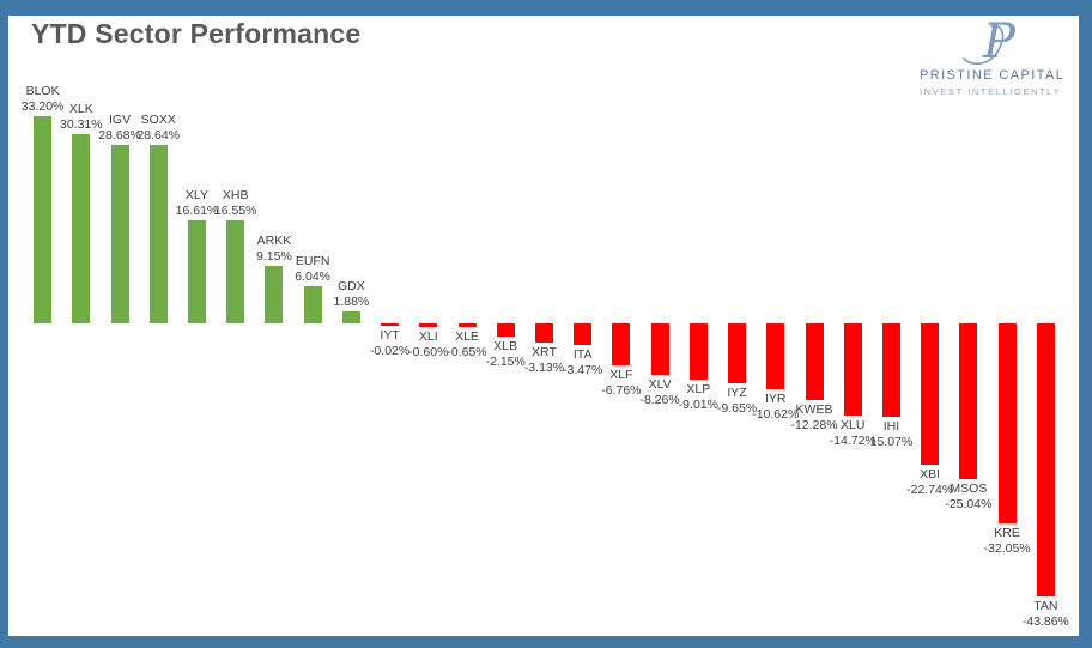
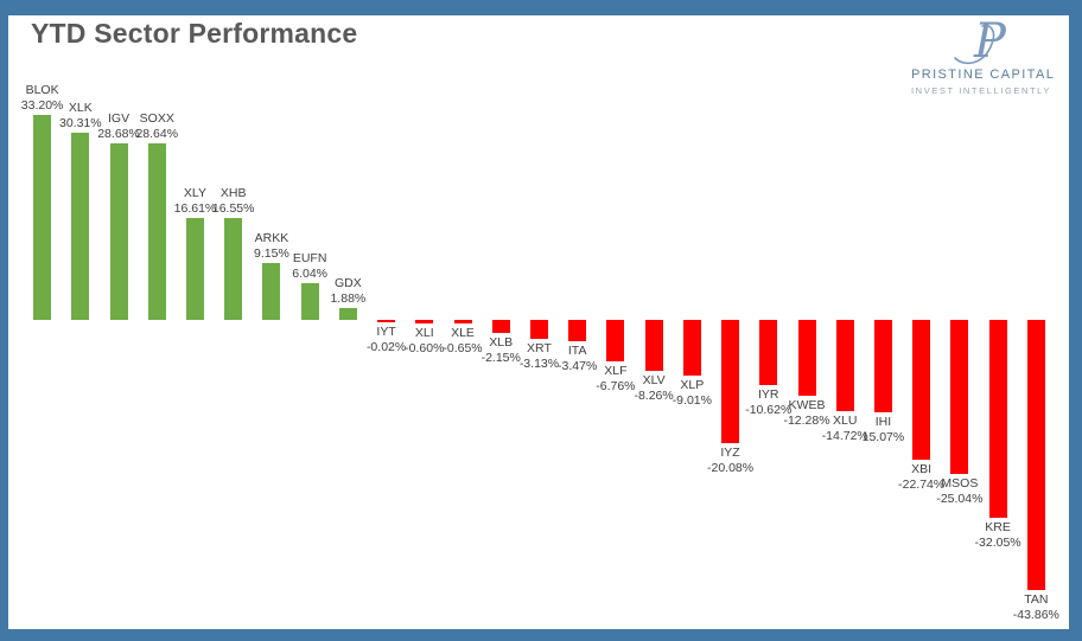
IYZ: -9.65% -> -20.08%
